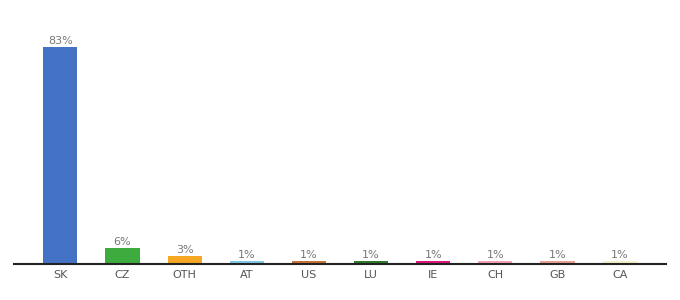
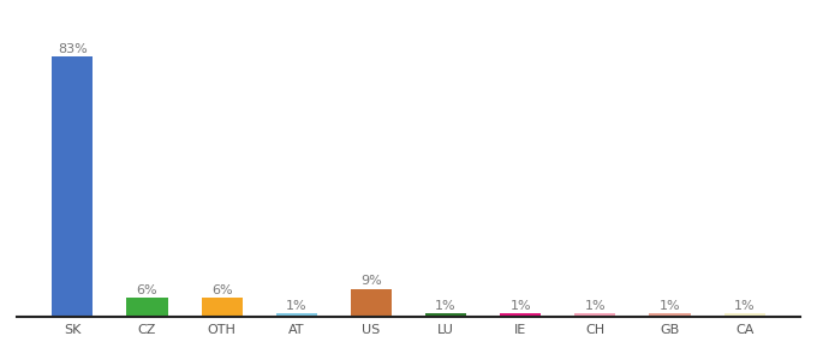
OTH: 3% -> 6%
US: 1% -> 9%
